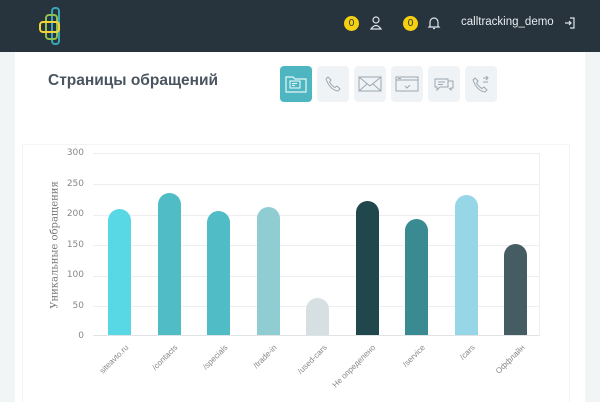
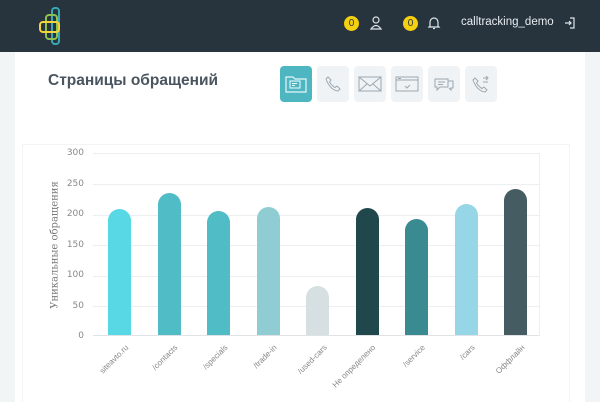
/used-cars: 60 -> 80
Не определено: 220 -> 210
/cars: 230 -> 220
Оффлайн: 150 -> 240
